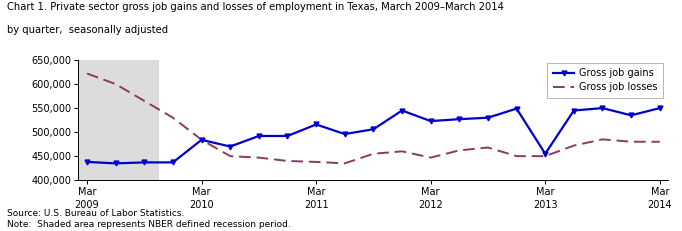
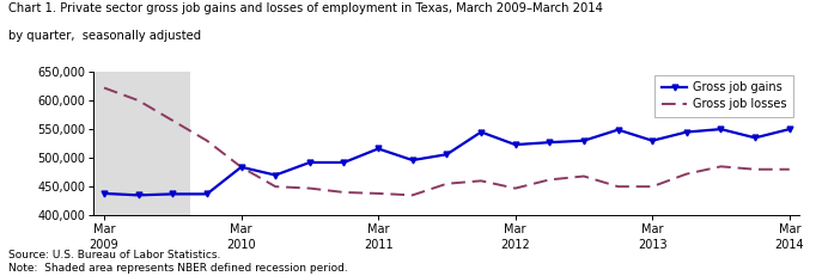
Gross job gains/Mar 2013: 455,000 -> 530,000
